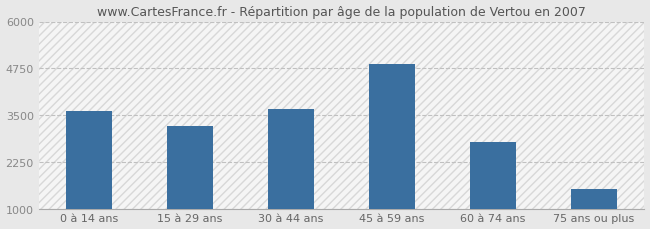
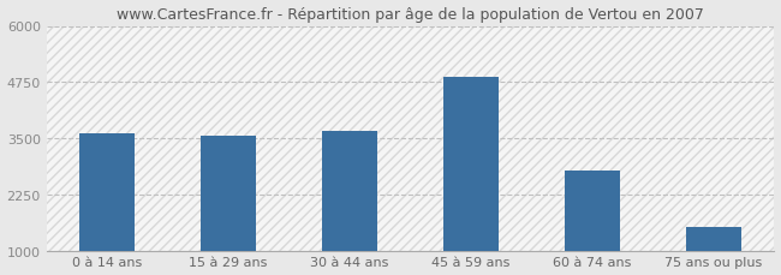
15 à 29 ans: 3200 -> 3560
